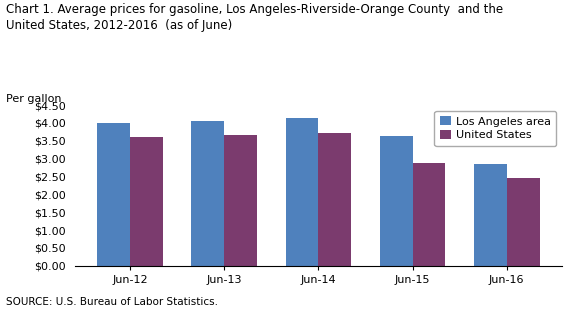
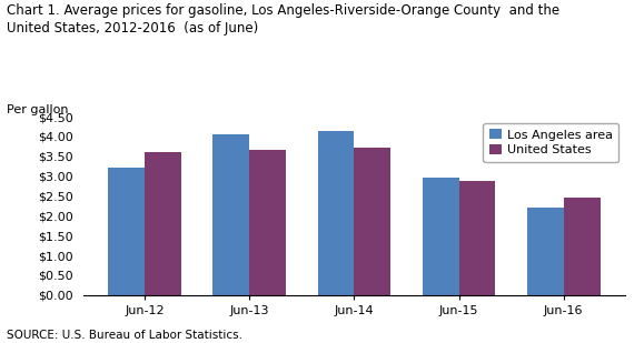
Los Angeles area/Jun-12: $4.00 -> $3.20
Los Angeles area/Jun-15: $3.63 -> $2.95
Los Angeles area/Jun-16: $2.85 -> $2.20
